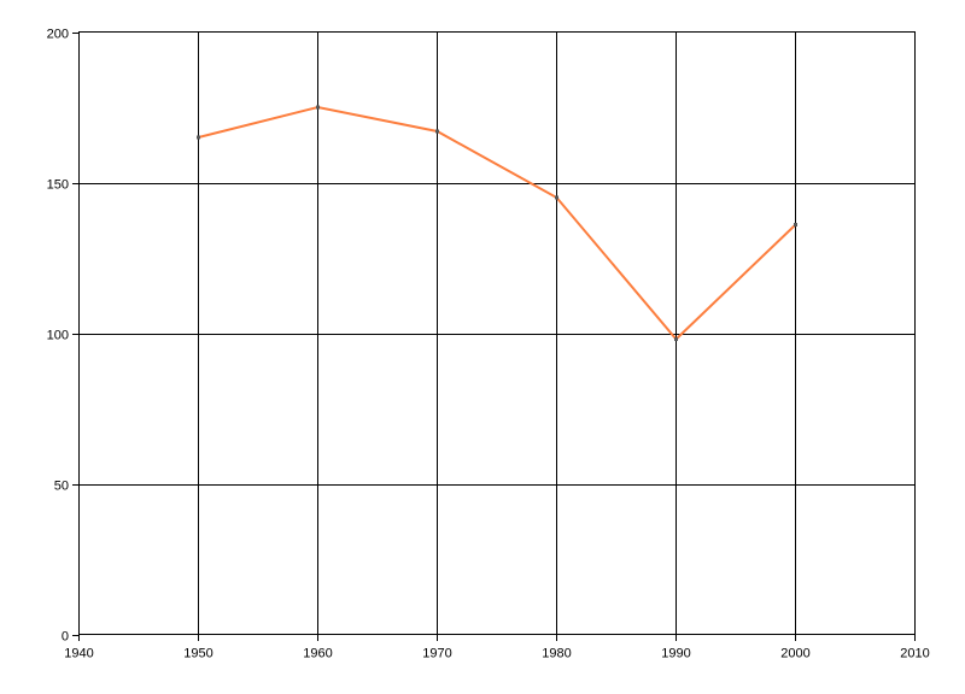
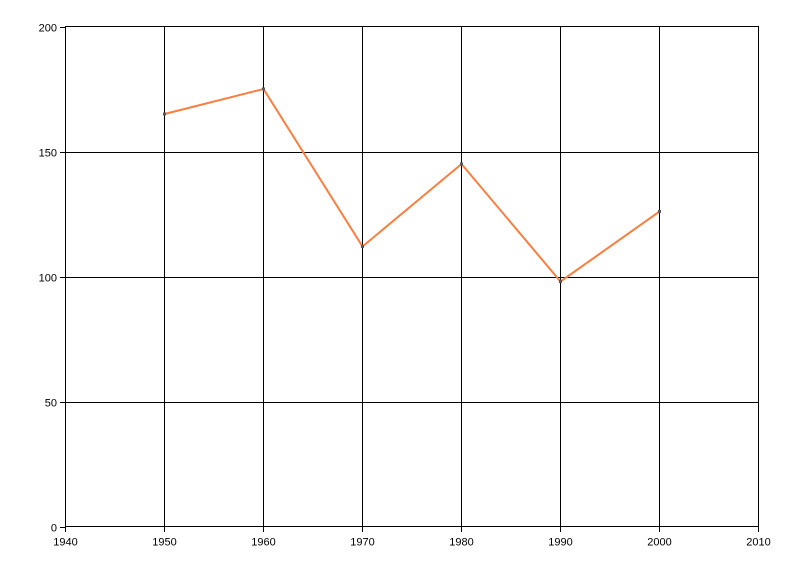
1970: 167 -> 112
2000: 136 -> 126
